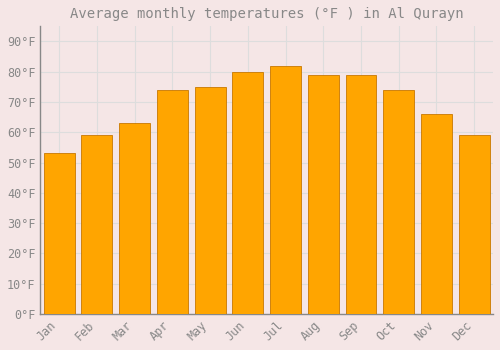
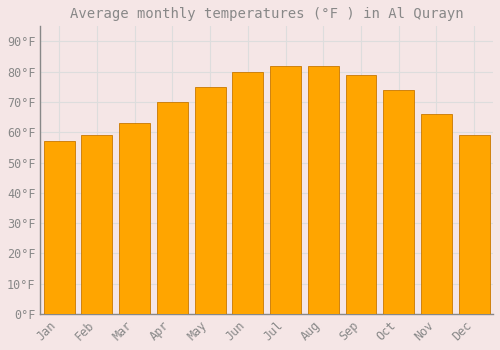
Jan: 53°F -> 57°F
Apr: 74°F -> 70°F
Aug: 79°F -> 82°F
